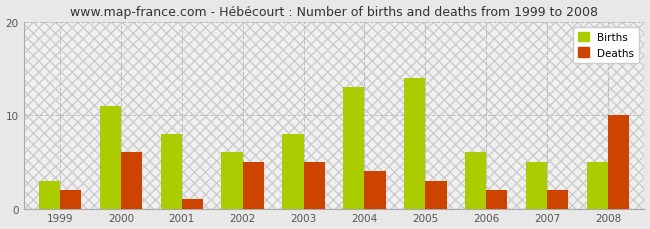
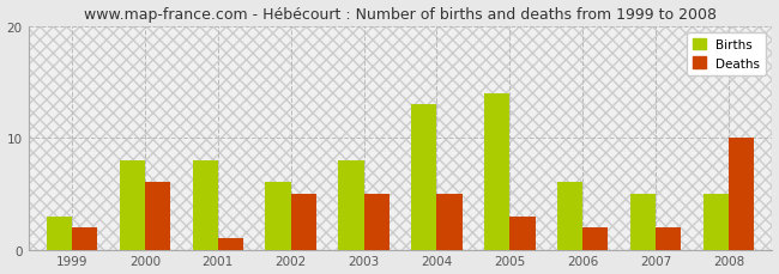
Births/2000: 11 -> 8
Deaths/2004: 4 -> 5
